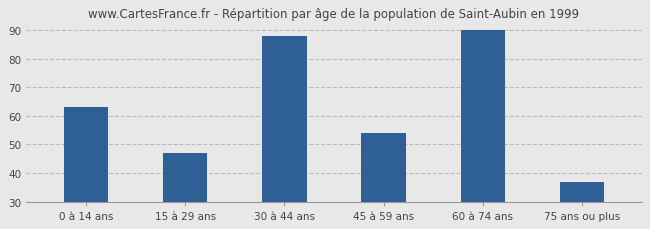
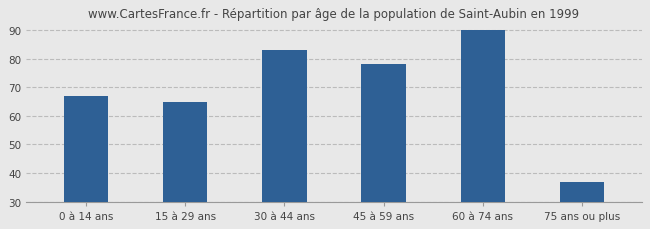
0 à 14 ans: 63 -> 67
15 à 29 ans: 47 -> 65
30 à 44 ans: 88 -> 83
45 à 59 ans: 54 -> 78
